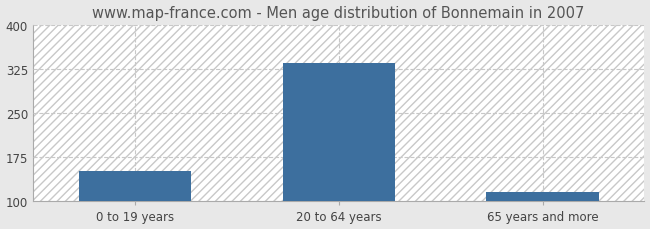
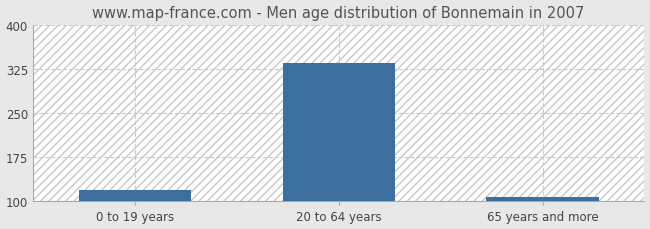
0 to 19 years: 152 -> 120
65 years and more: 116 -> 107
